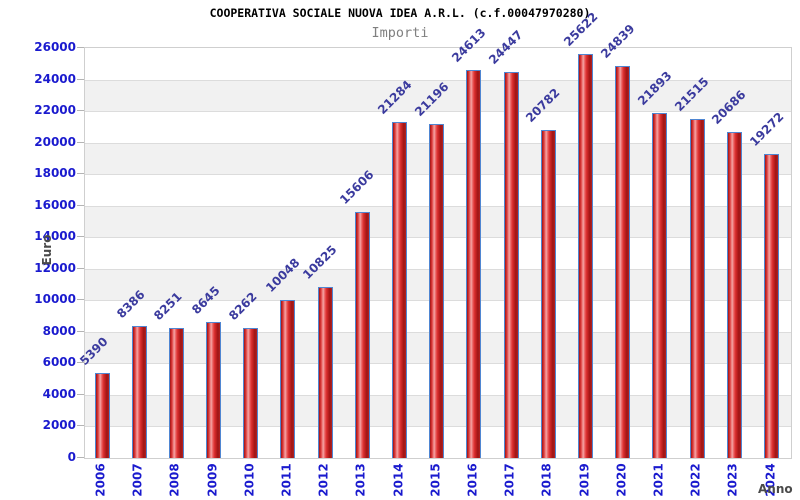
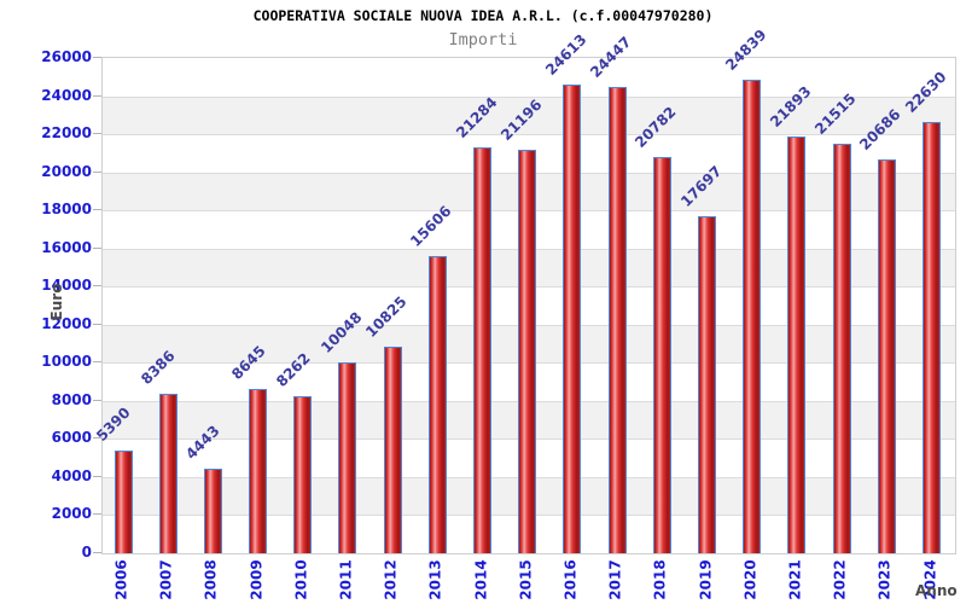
2008: 8251 -> 4443
2019: 25622 -> 17697
2024: 19272 -> 22630
